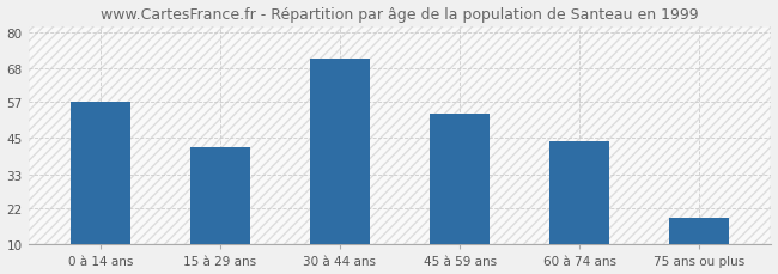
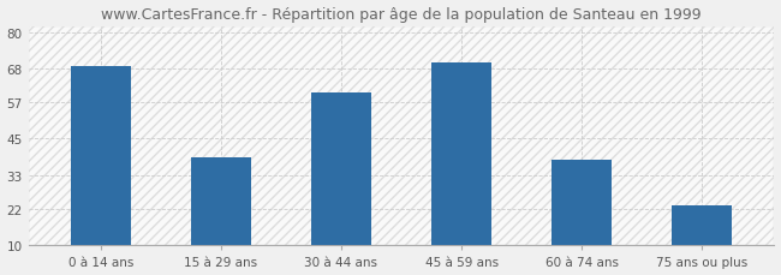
0 à 14 ans: 57 -> 69
15 à 29 ans: 42 -> 39
30 à 44 ans: 71 -> 60
45 à 59 ans: 53 -> 70
60 à 74 ans: 44 -> 38
75 ans ou plus: 19 -> 23
